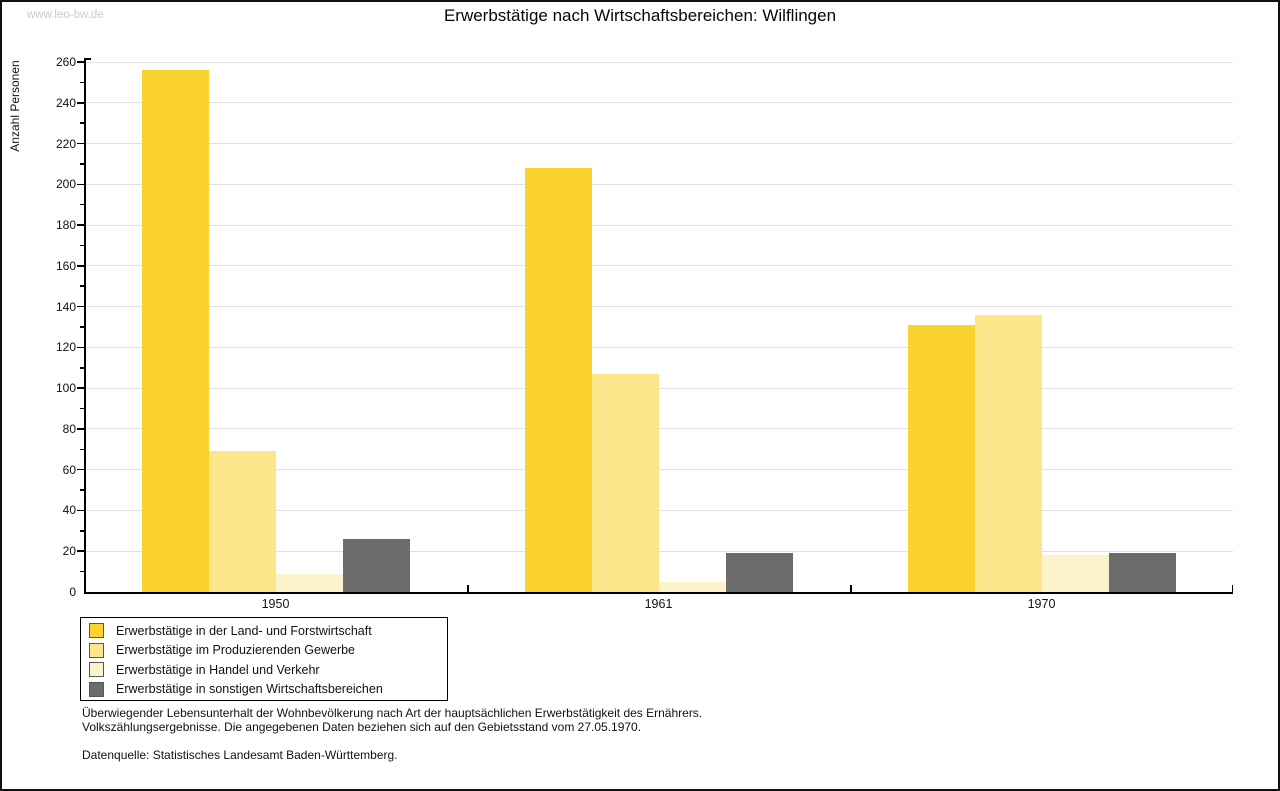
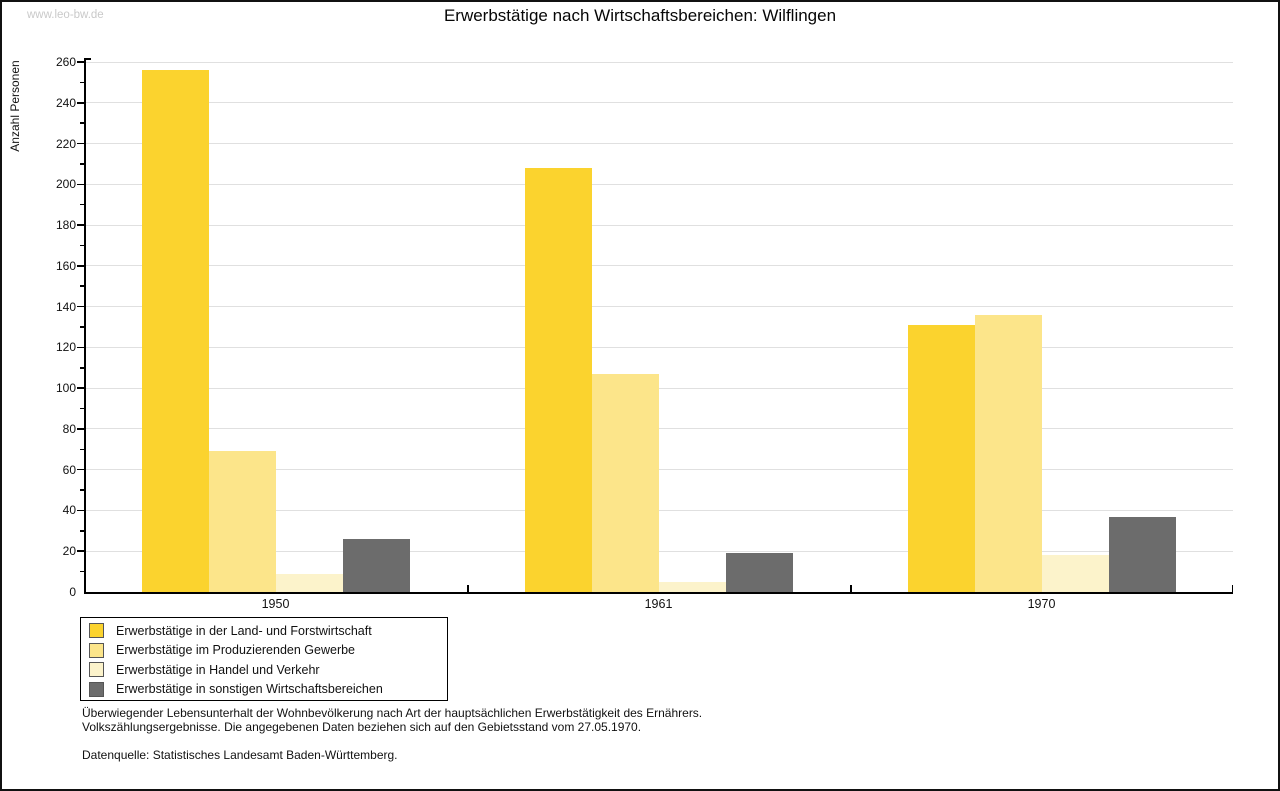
Erwerbstätige in sonstigen Wirtschaftsbereichen/1970: 19 -> 37
